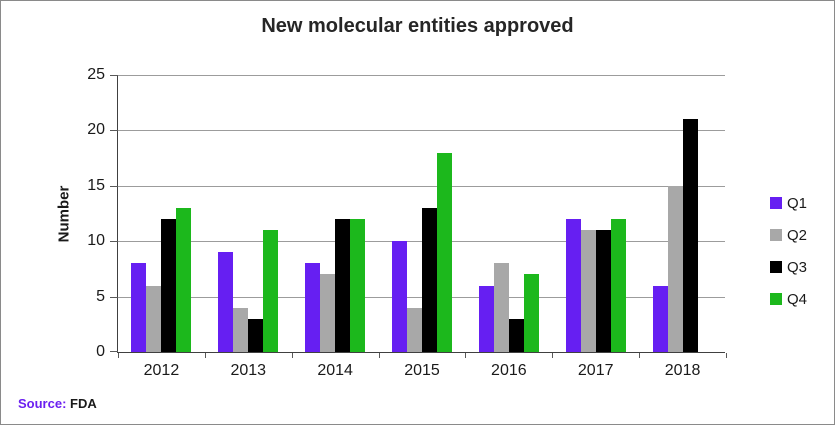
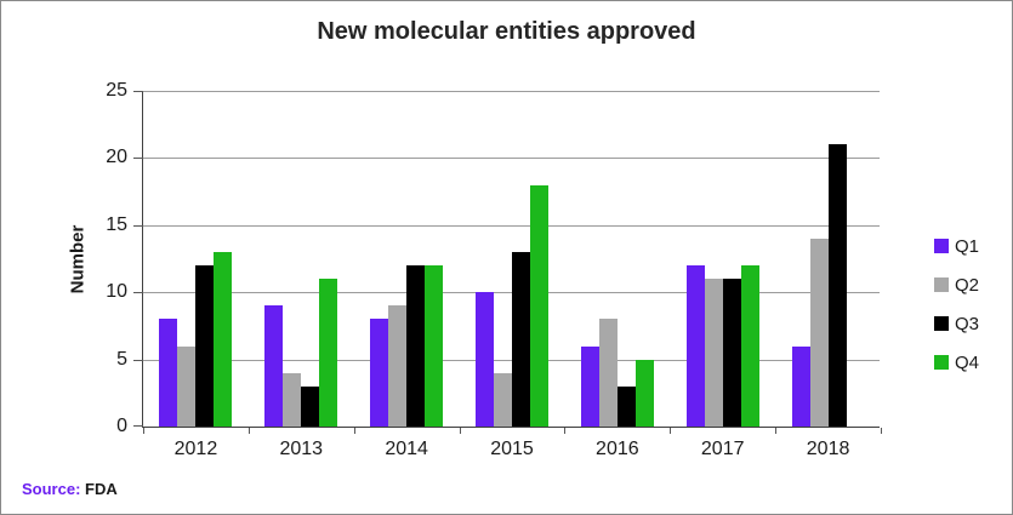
Q2/2014: 7 -> 9
Q4/2016: 7 -> 5
Q2/2018: 15 -> 14
